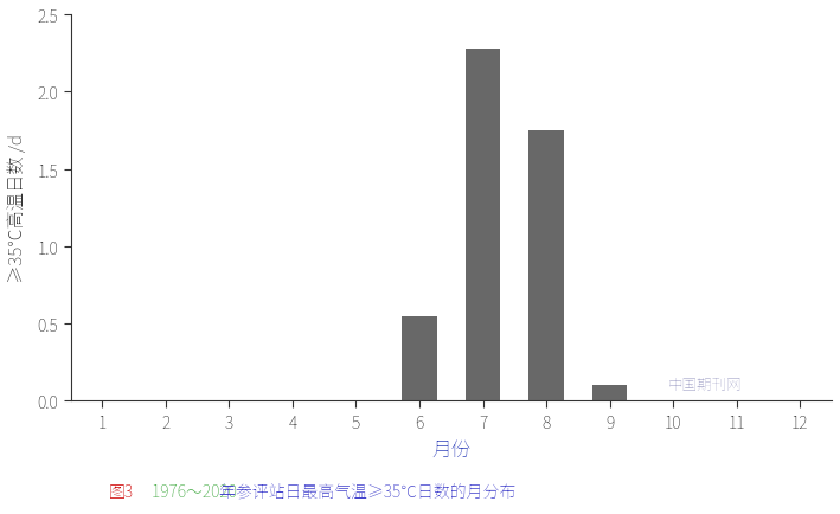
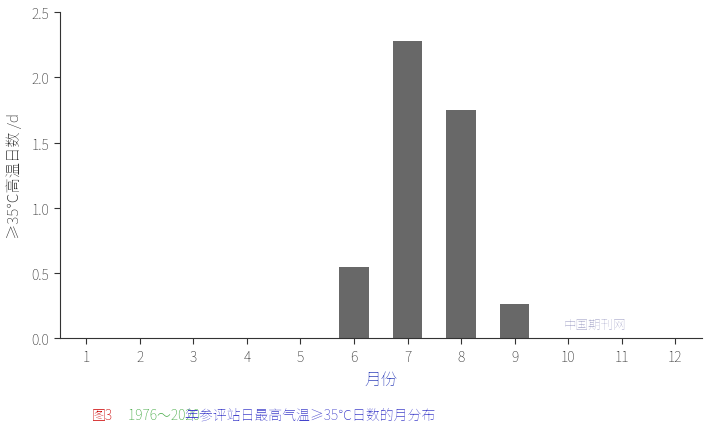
9: 0.10 -> 0.26
